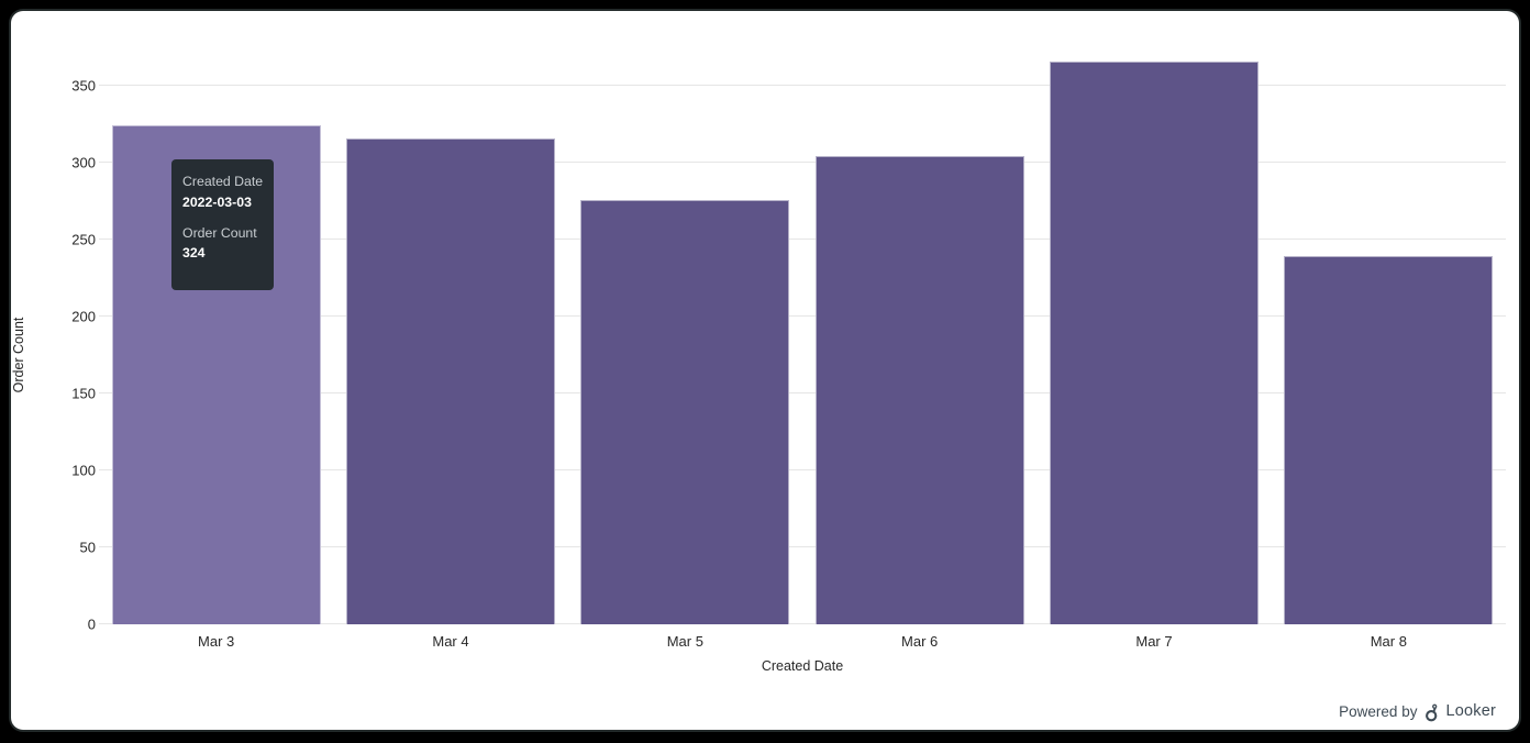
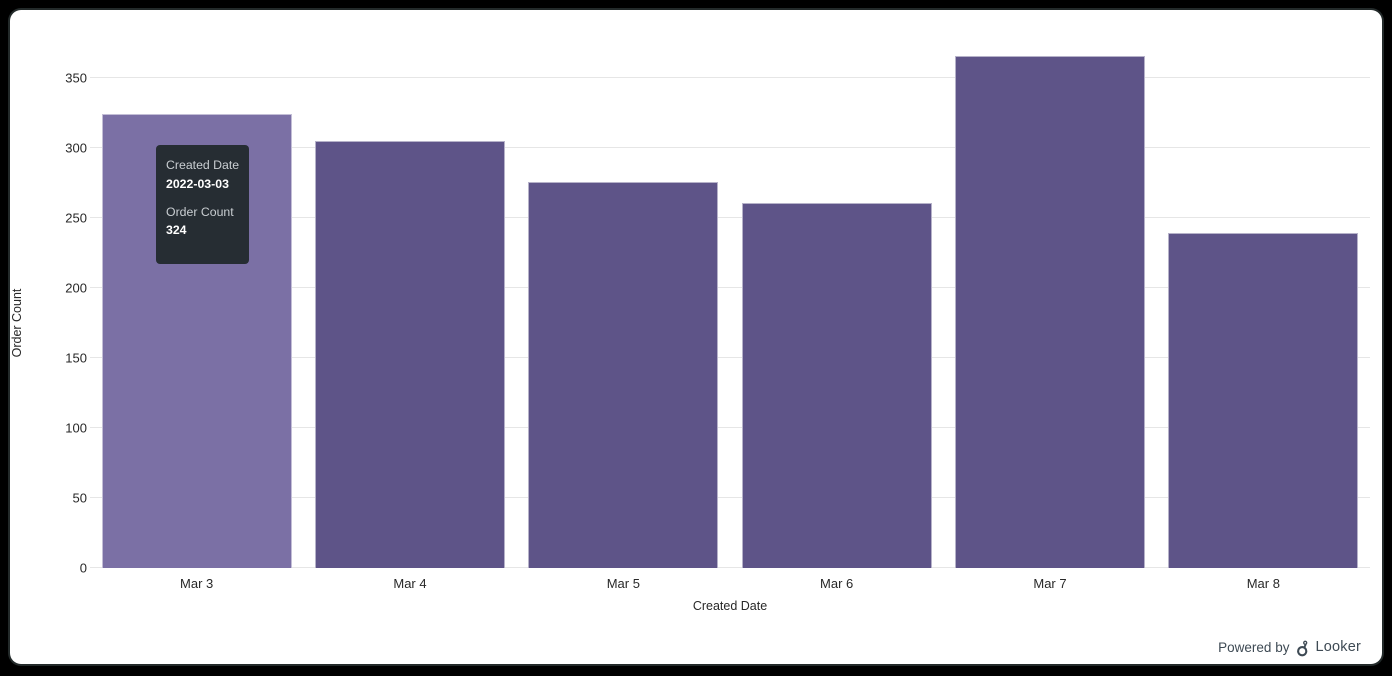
Mar 4: 316 -> 305
Mar 6: 304 -> 261
